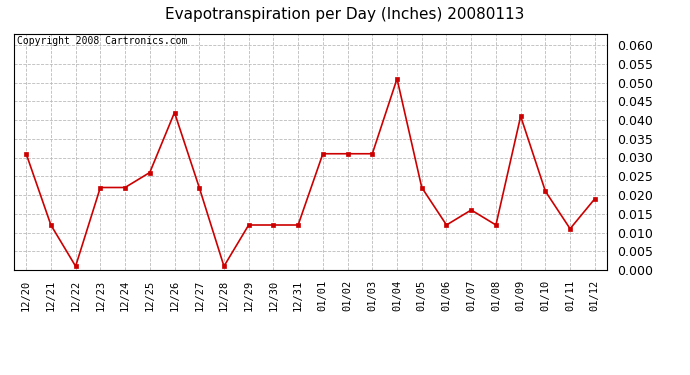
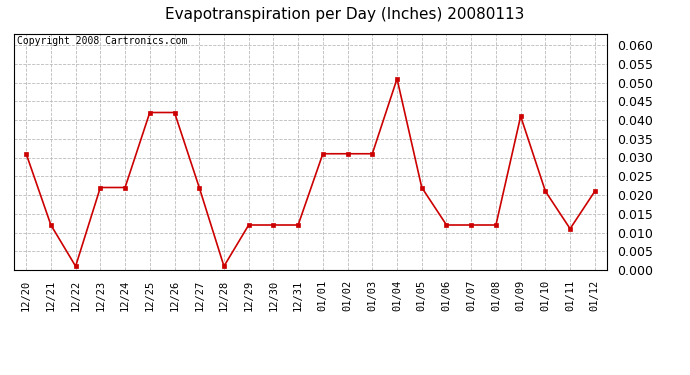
12/25: 0.026 -> 0.042
01/07: 0.016 -> 0.012
01/12: 0.019 -> 0.021
